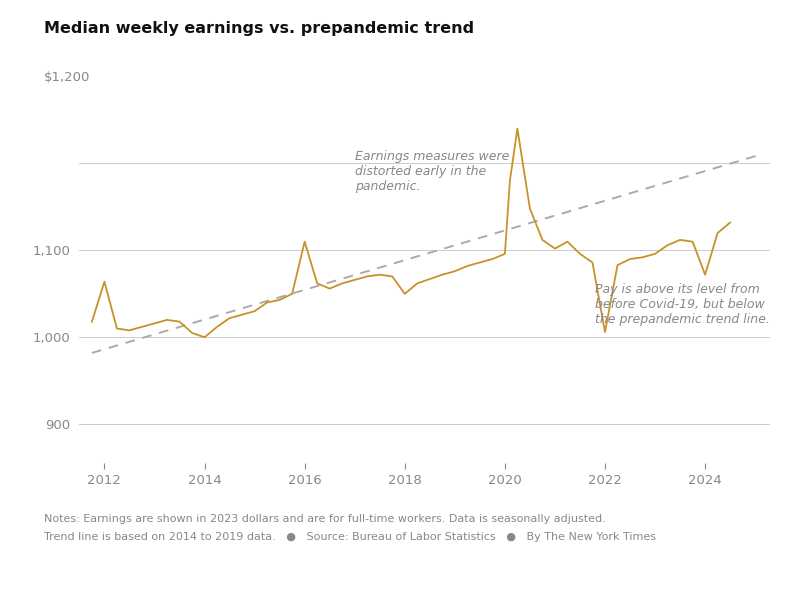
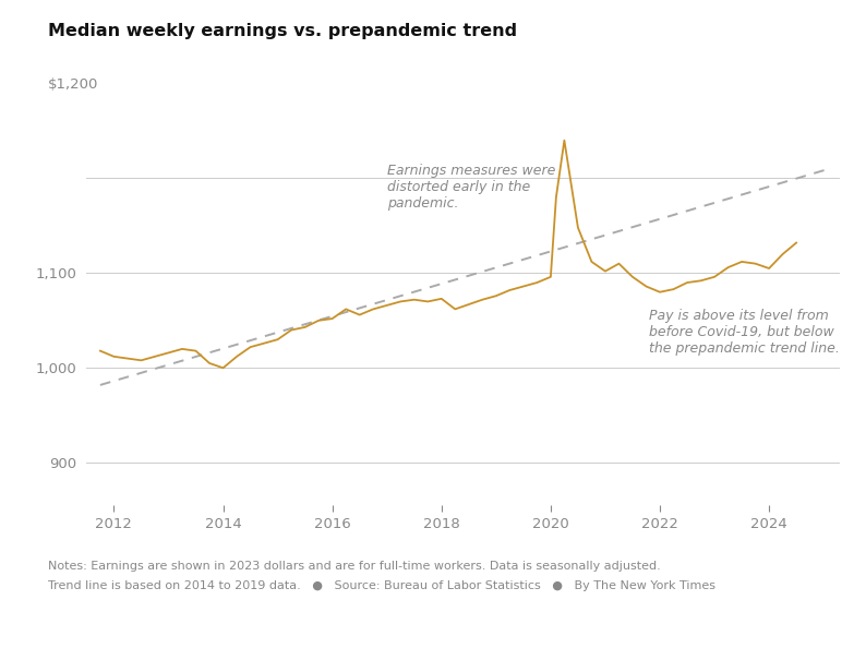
2012: 1,064 -> 1,012
2016: 1,110 -> 1,052
2018: 1,050 -> 1,073
2022: 1,006 -> 1,080
2024: 1,072 -> 1,105
